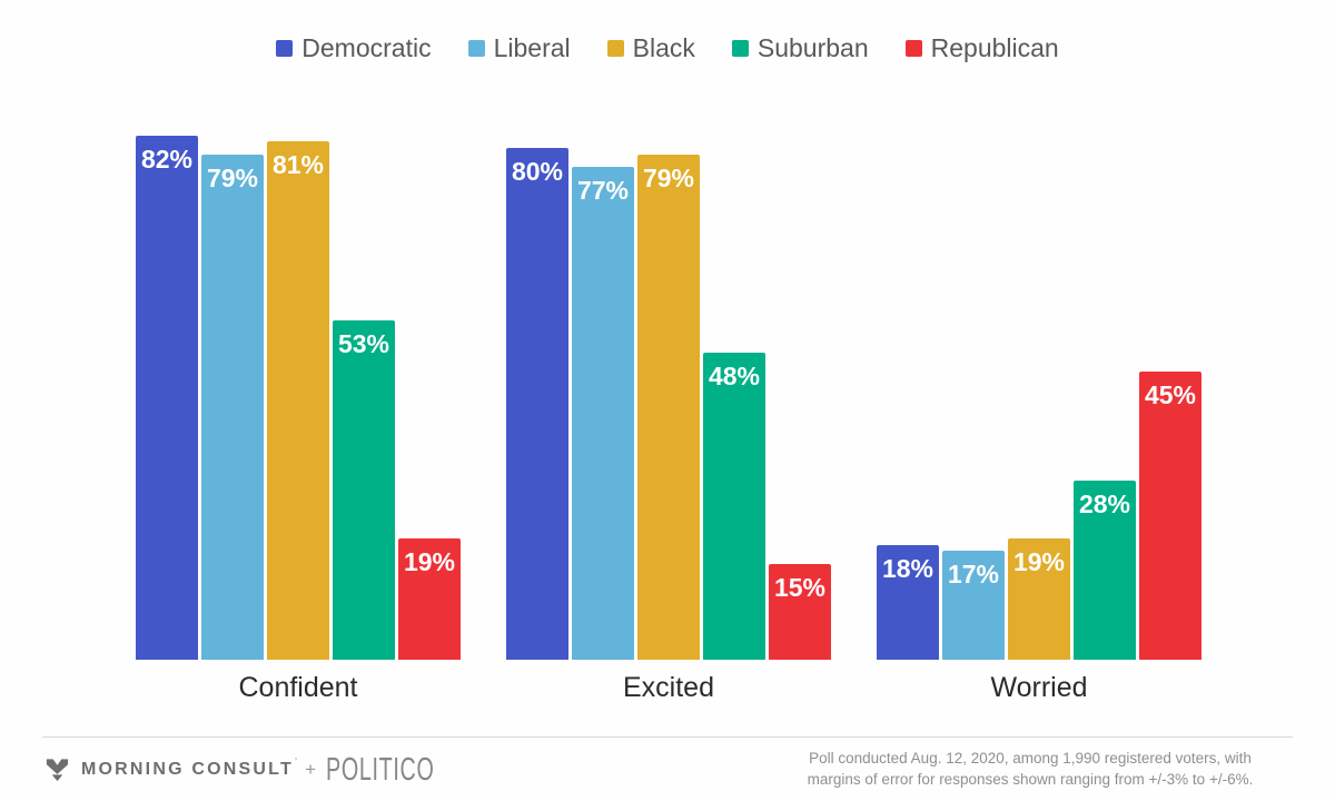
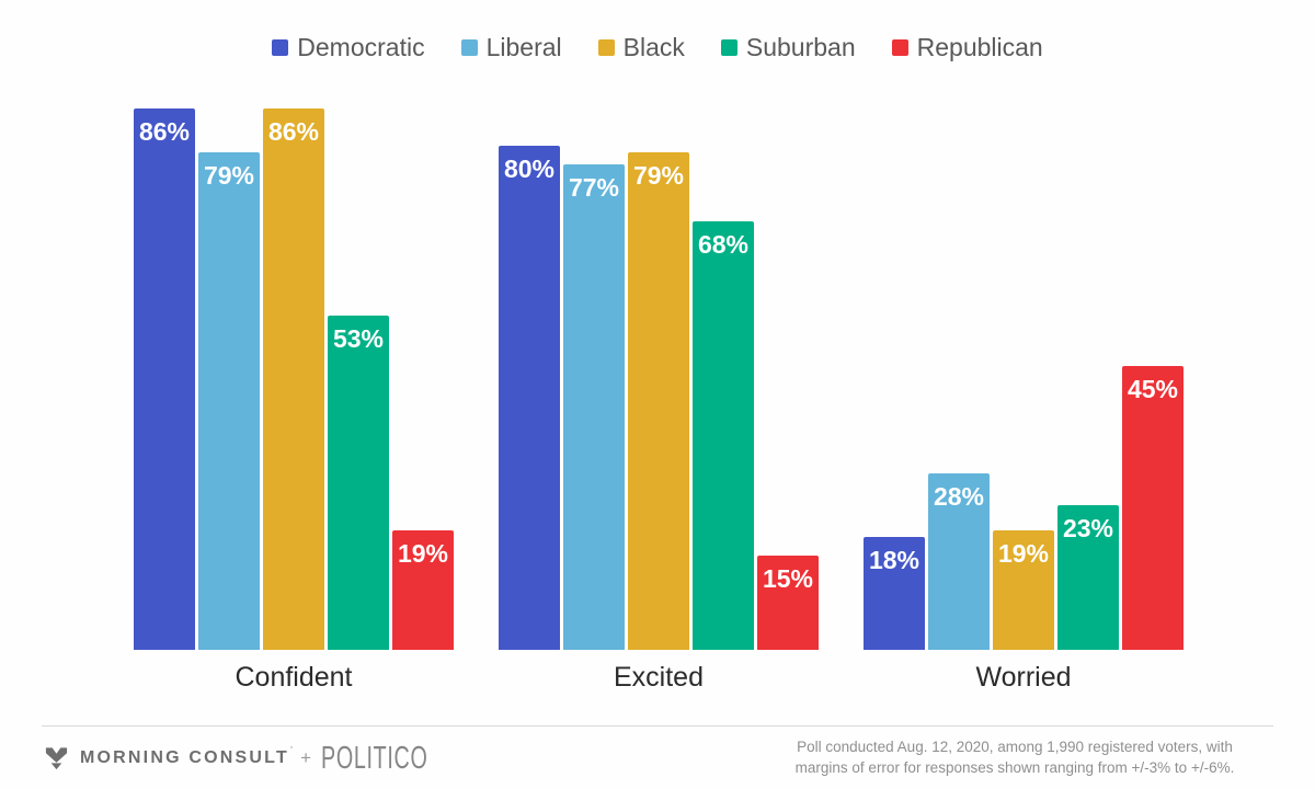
Democratic/Confident: 82% -> 86%
Black/Confident: 81% -> 86%
Suburban/Excited: 48% -> 68%
Liberal/Worried: 17% -> 28%
Suburban/Worried: 28% -> 23%
